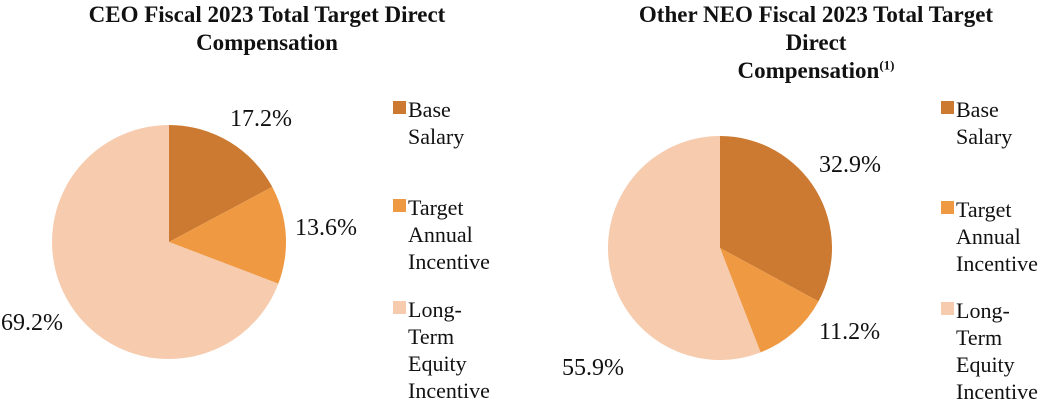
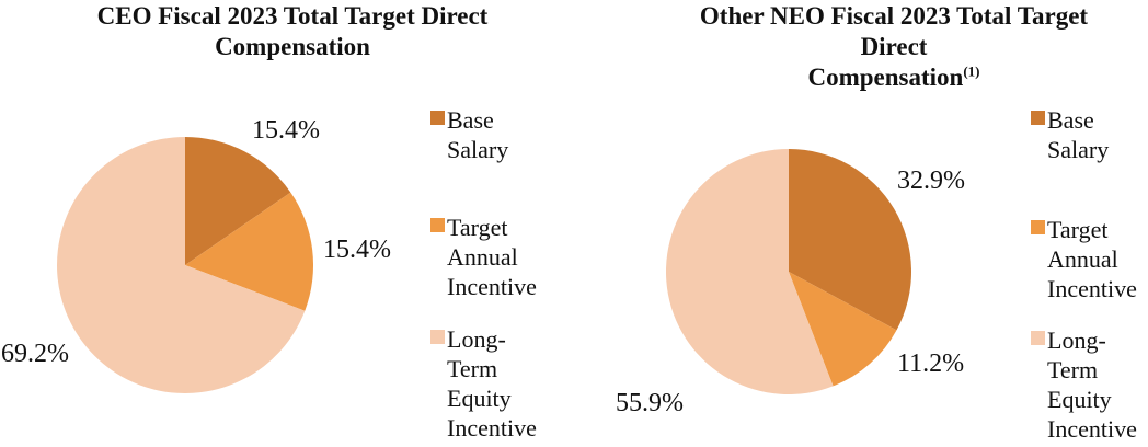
CEO Fiscal 2023 Total Target Direct Compensation/Base Salary: 17.2% -> 15.4%
CEO Fiscal 2023 Total Target Direct Compensation/Target Annual Incentive: 13.6% -> 15.4%
